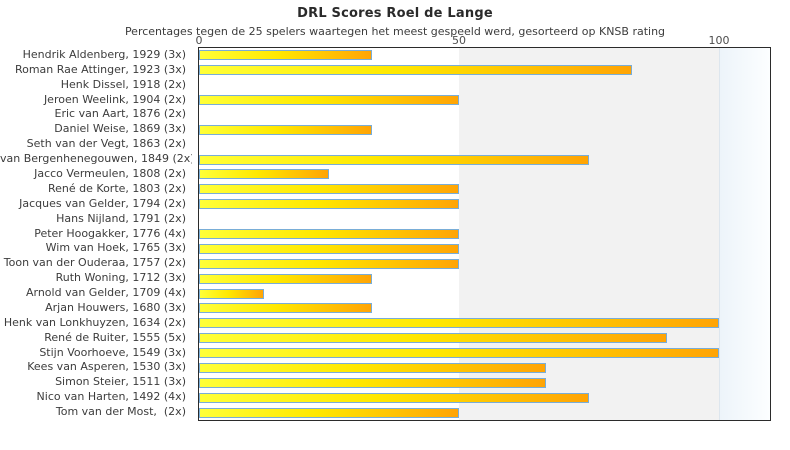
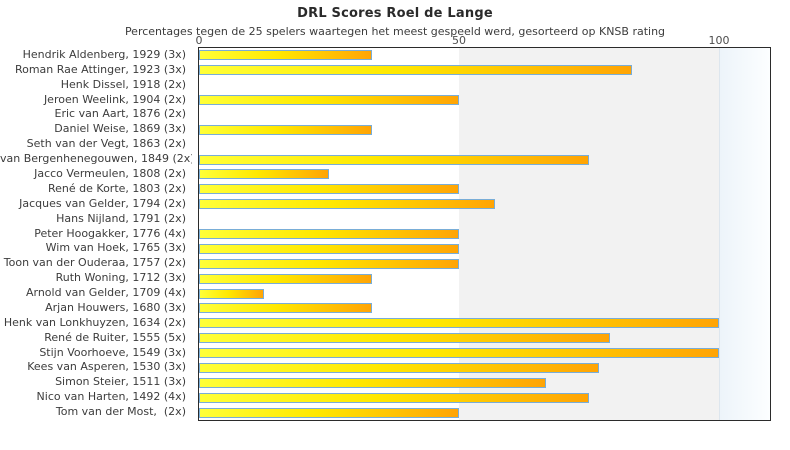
Jacques van Gelder, 1794 (2x): 50 -> 57
René de Ruiter, 1555 (5x): 90 -> 79
Kees van Asperen, 1530 (3x): 67 -> 77
